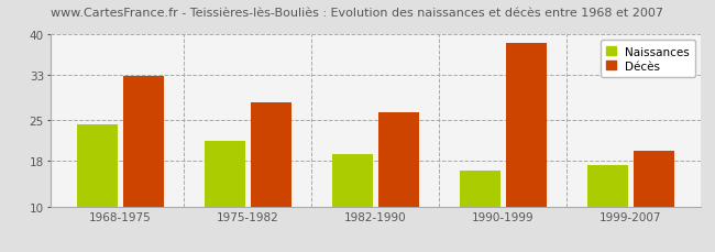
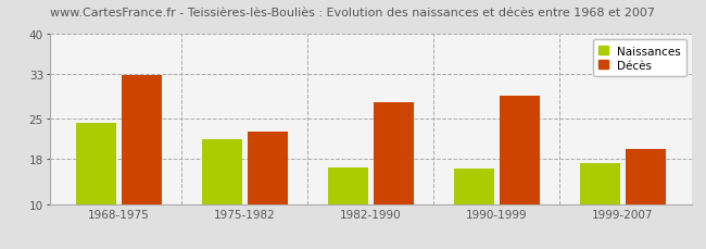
Décès/1975-1982: 28.2 -> 22.8
Naissances/1982-1990: 19.2 -> 16.4
Décès/1982-1990: 26.5 -> 28.0
Décès/1990-1999: 38.5 -> 29.2
